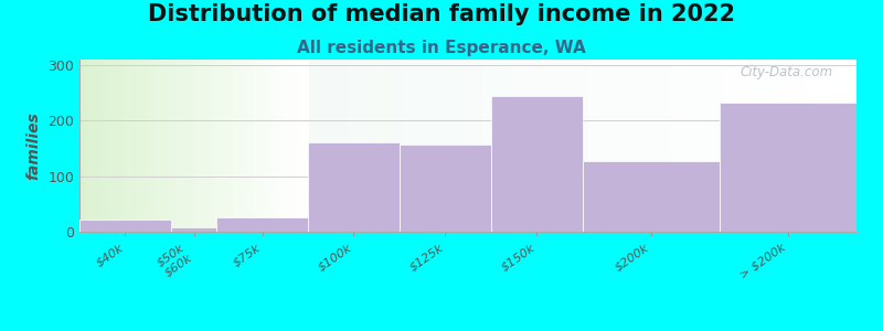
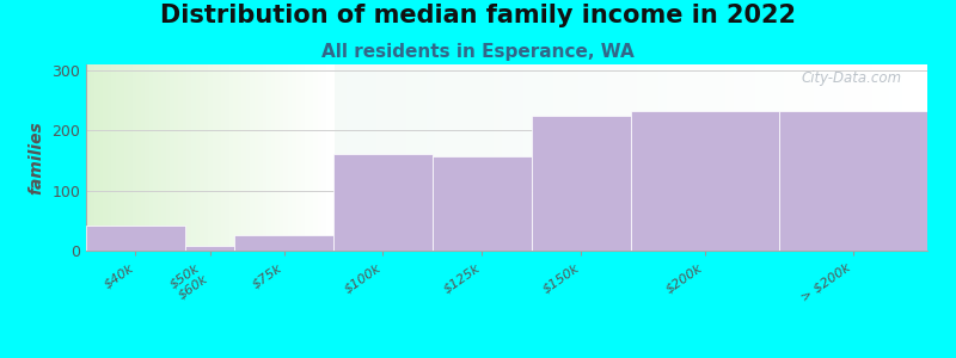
$40k: 22 -> 42
$150k: 245 -> 224
$200k: 127 -> 232
